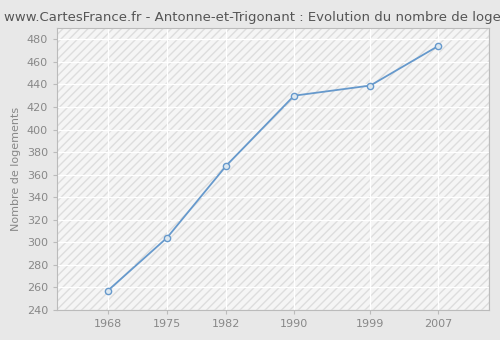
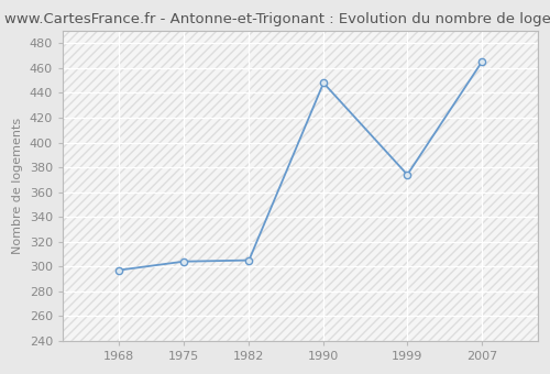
1968: 257 -> 297
1982: 368 -> 305
1990: 430 -> 448
1999: 439 -> 374
2007: 474 -> 465
